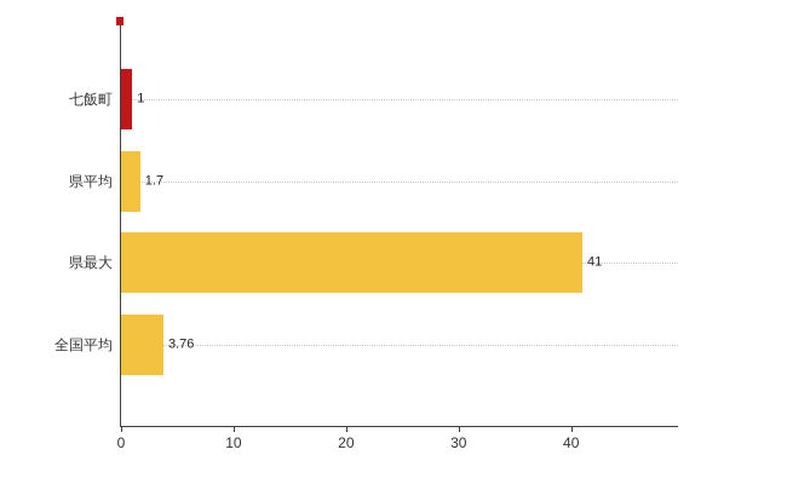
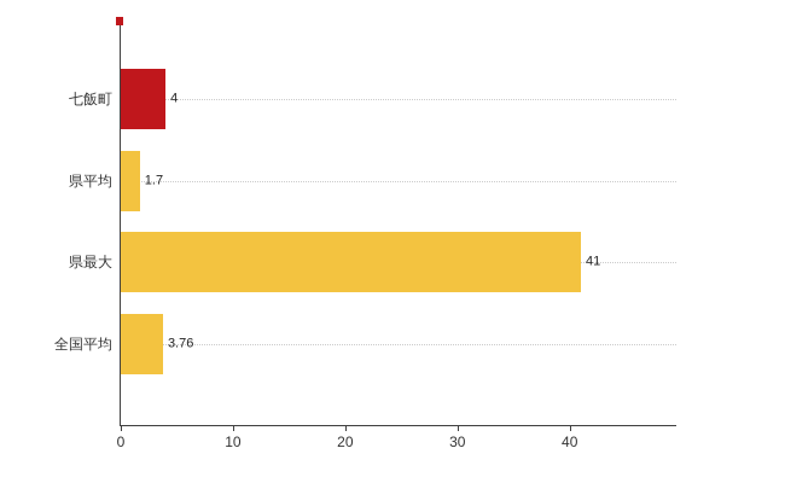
七飯町: 1 -> 4
